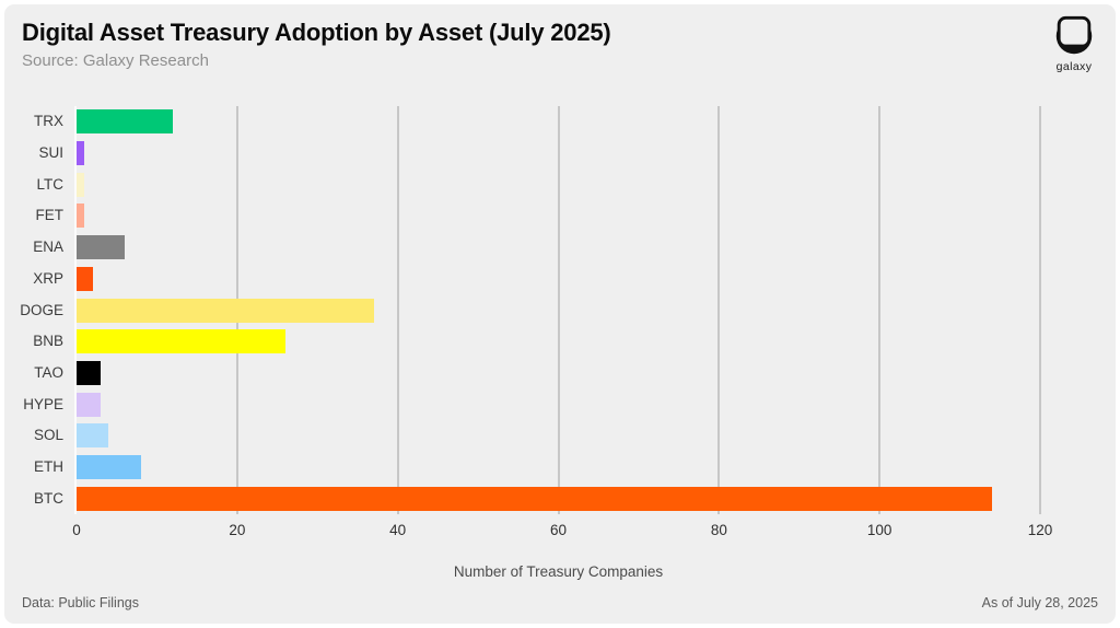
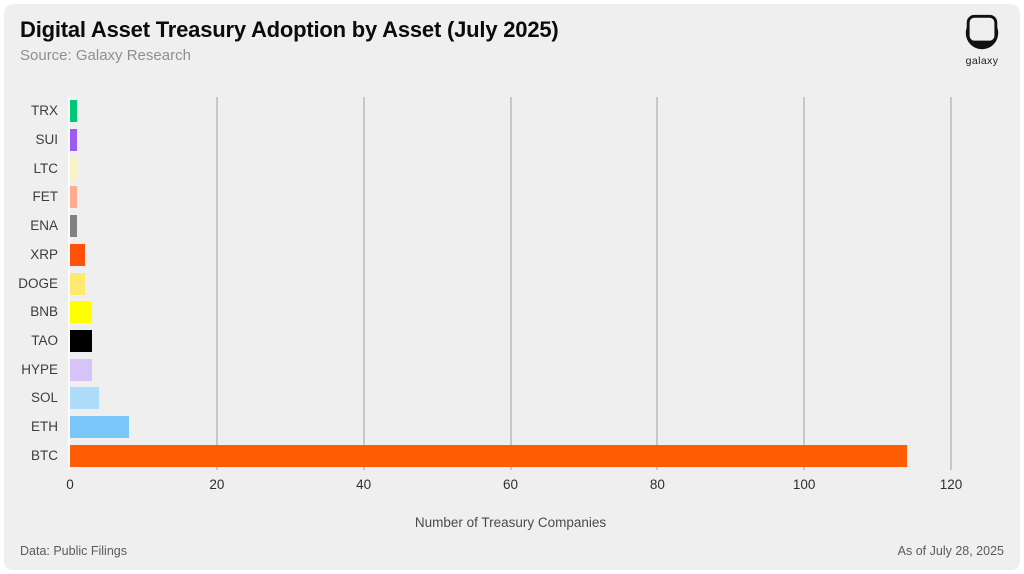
TRX: 12 -> 1
ENA: 6 -> 1
DOGE: 37 -> 2
BNB: 26 -> 3
